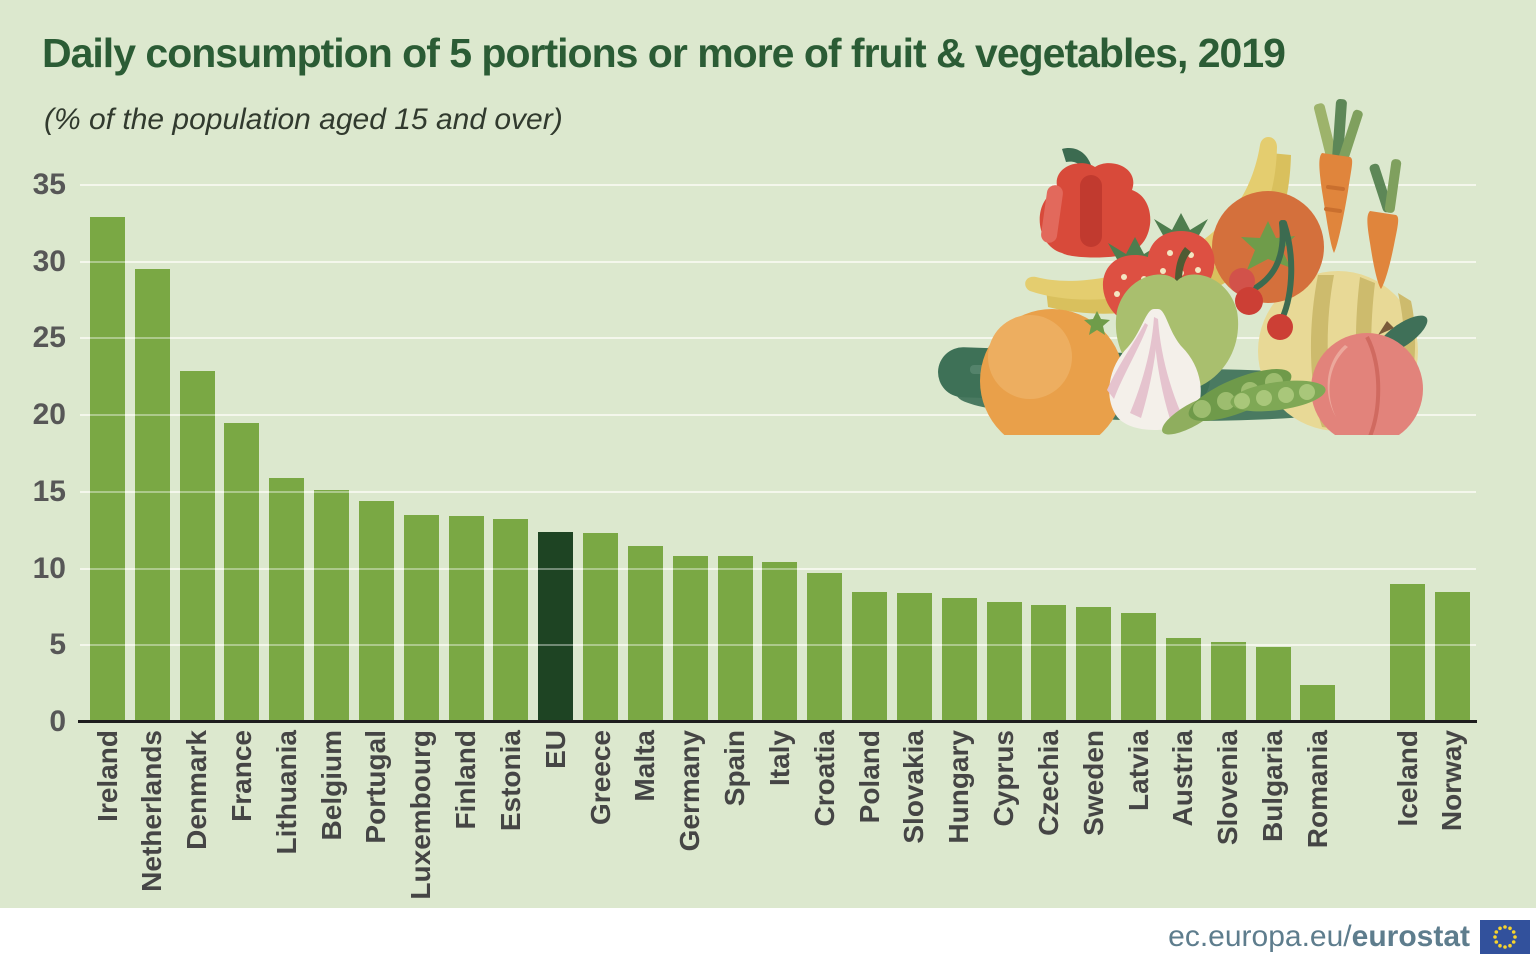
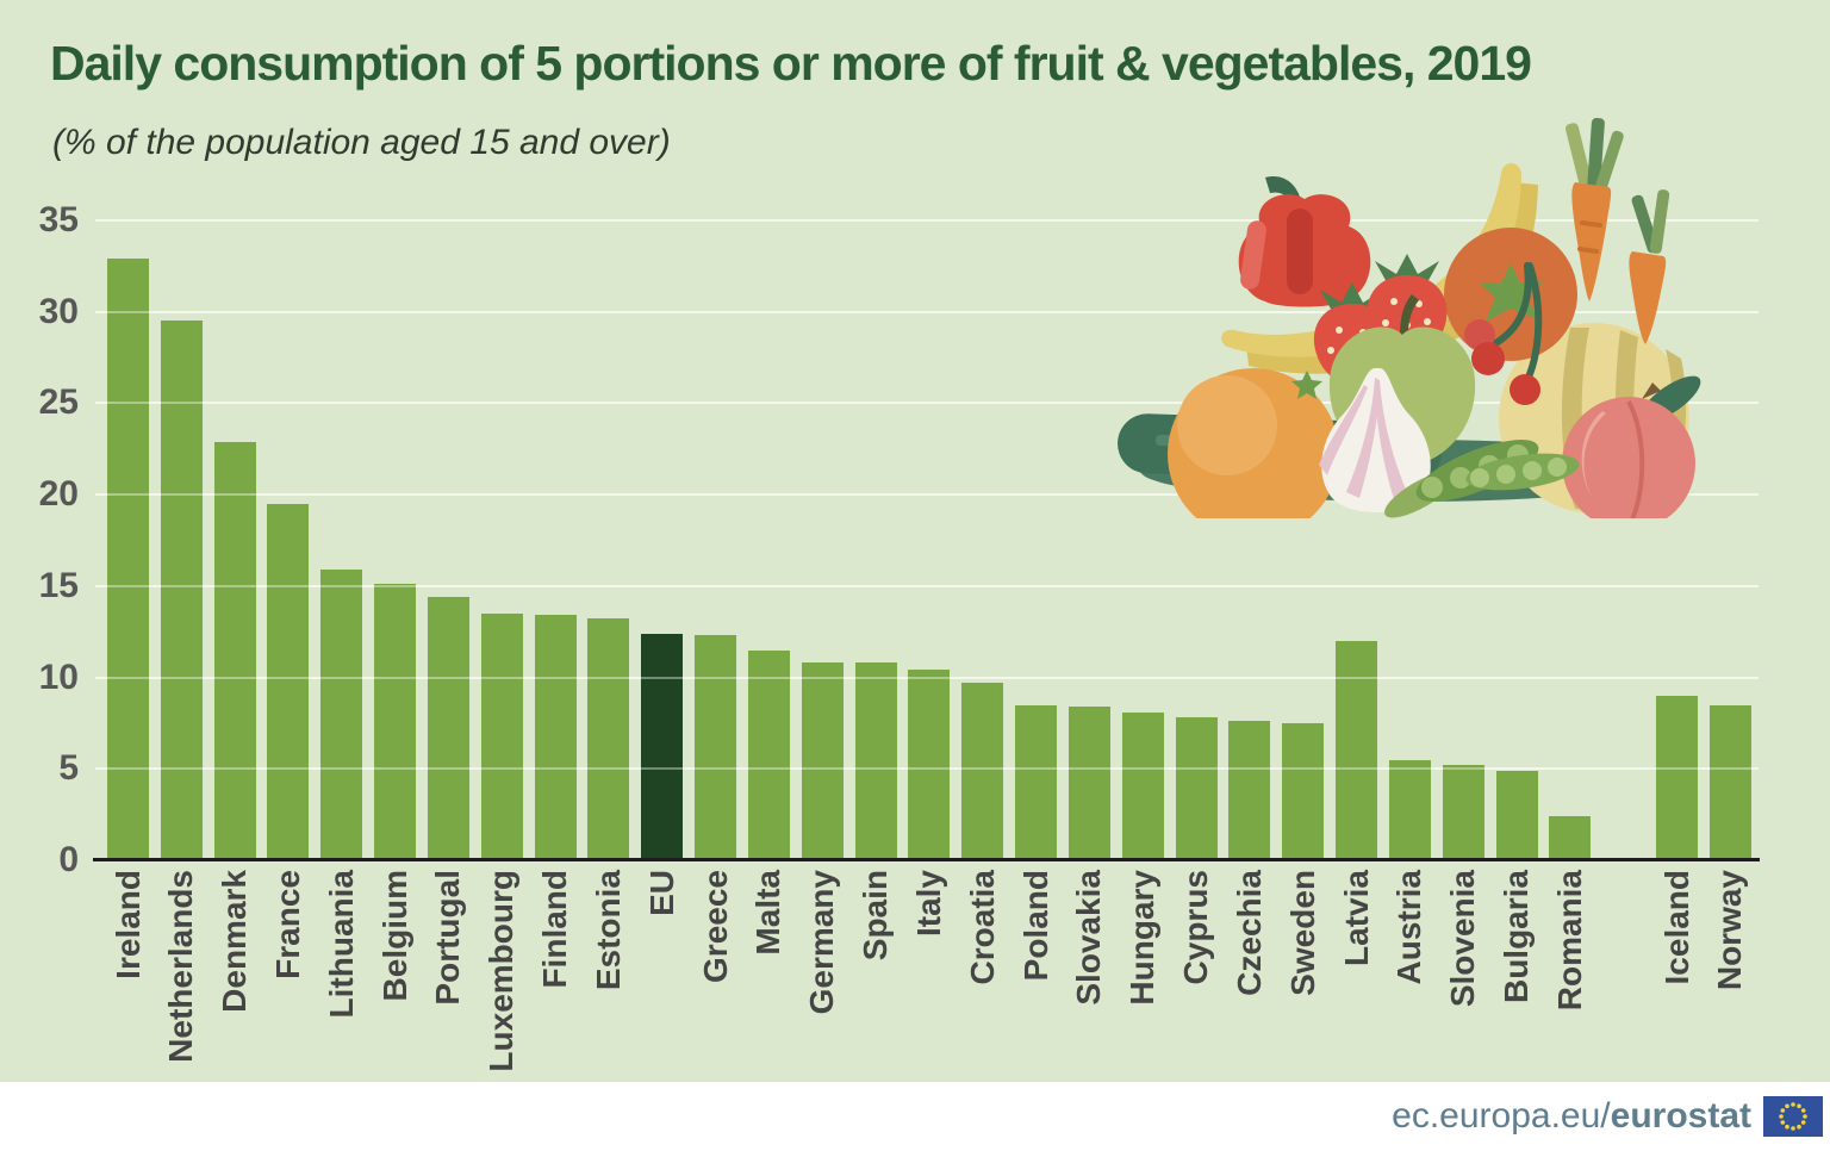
Latvia: 7.1 -> 12.0
